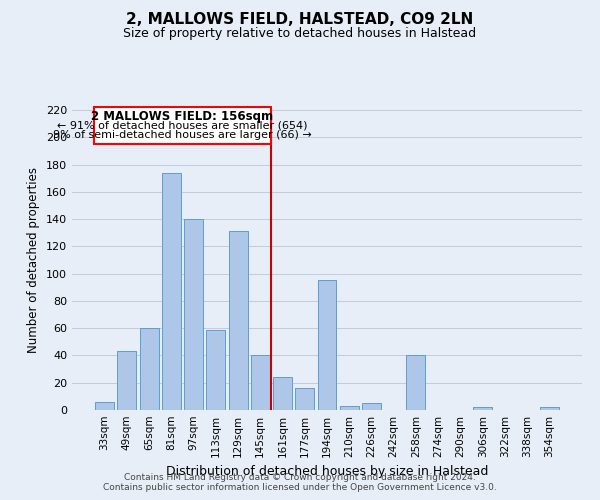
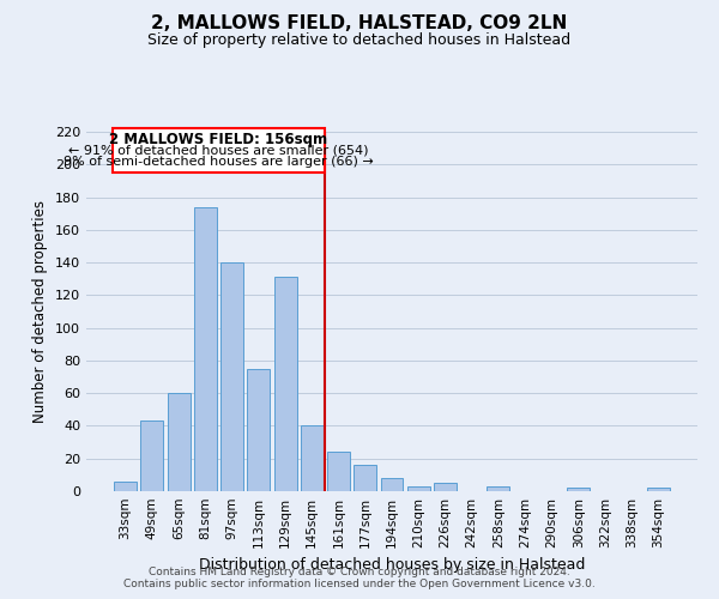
113sqm: 59 -> 75
194sqm: 95 -> 8
258sqm: 40 -> 3
